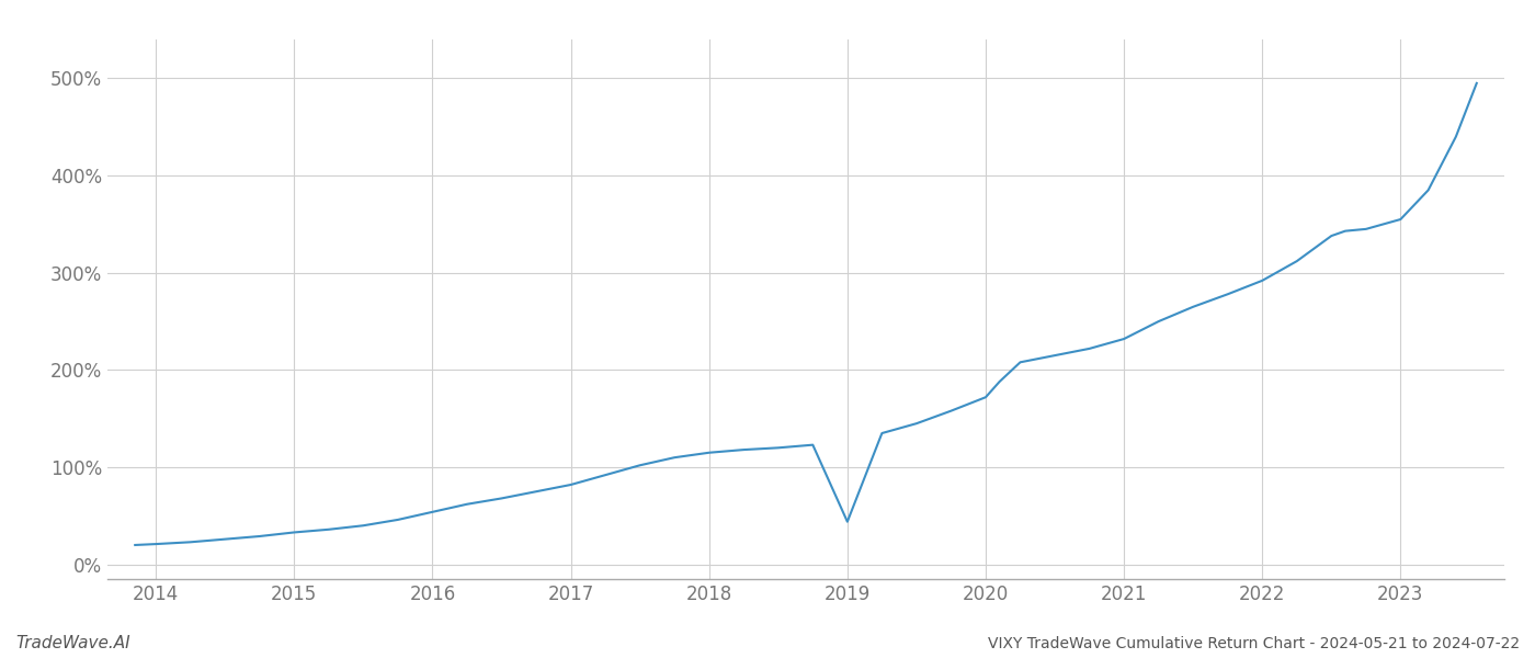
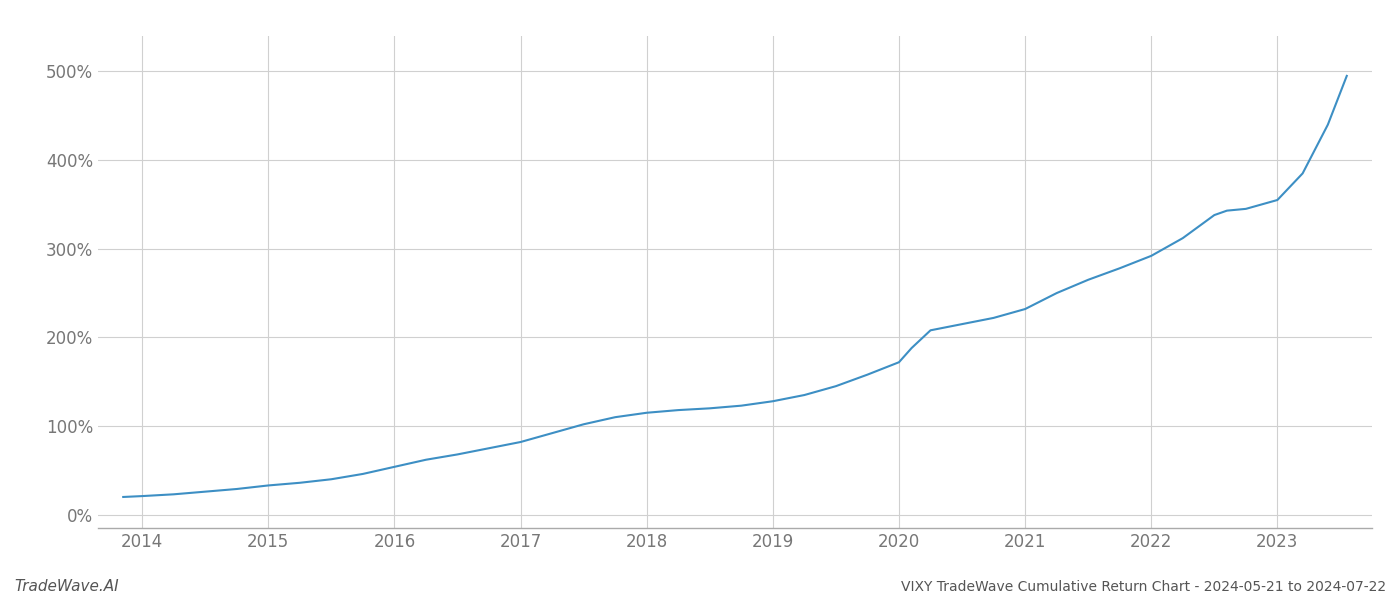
2019: 44% -> 128%
